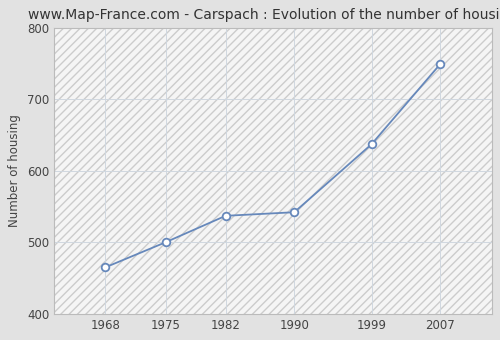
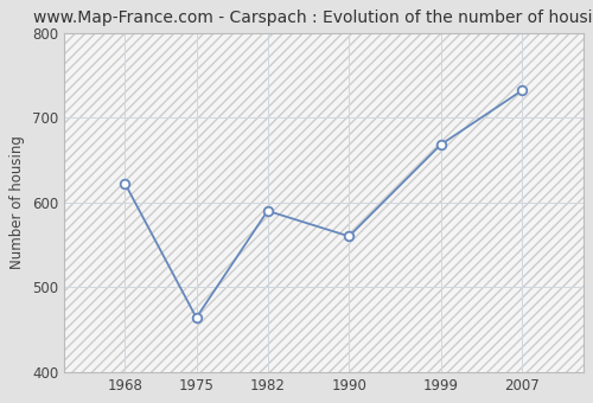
1968: 465 -> 622
1975: 500 -> 464
1982: 537 -> 590
1990: 542 -> 560
1999: 637 -> 668
2007: 749 -> 732
